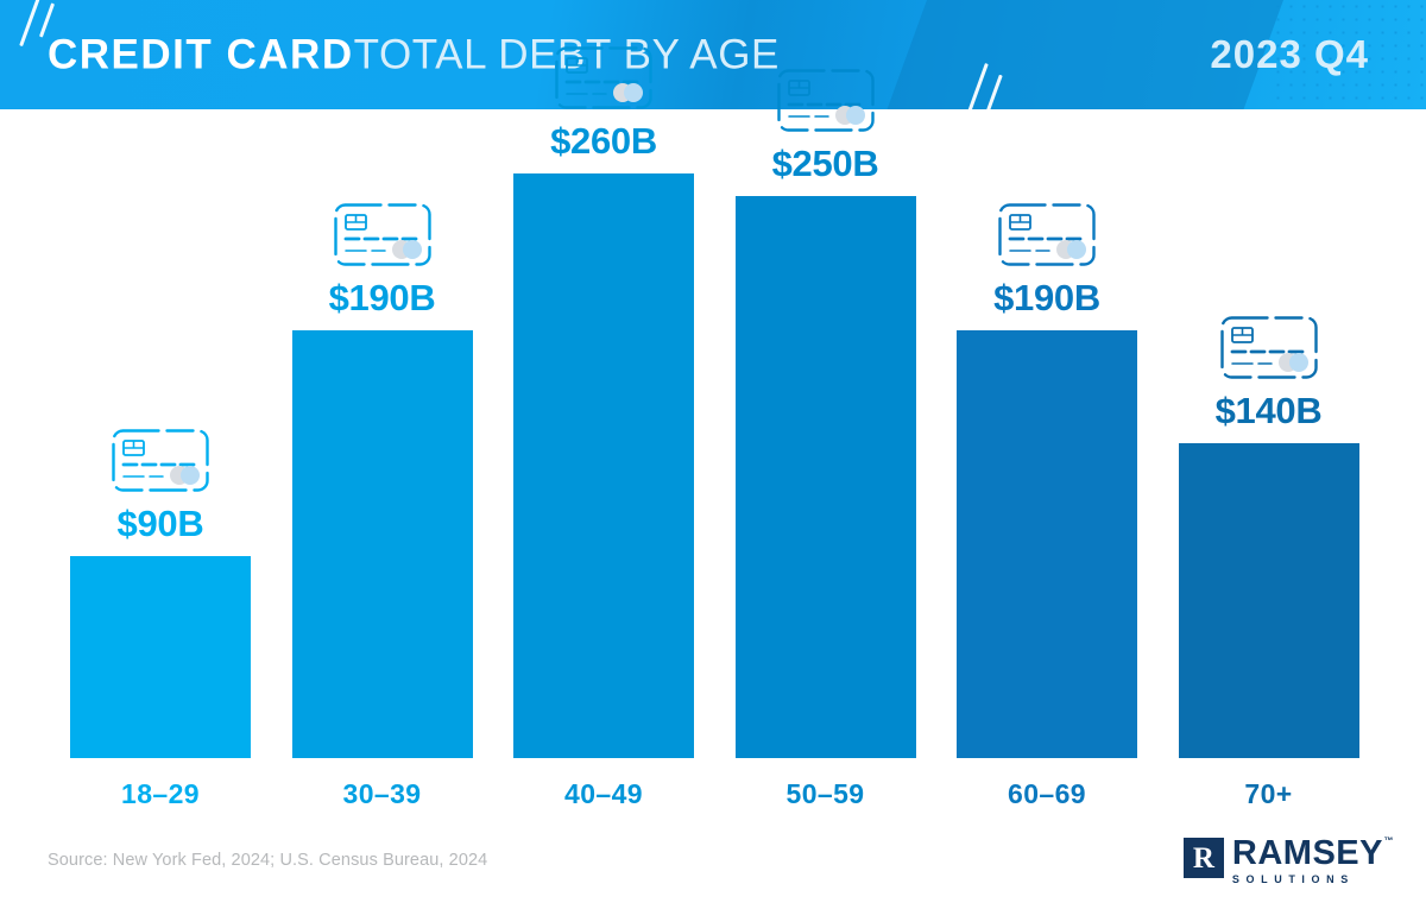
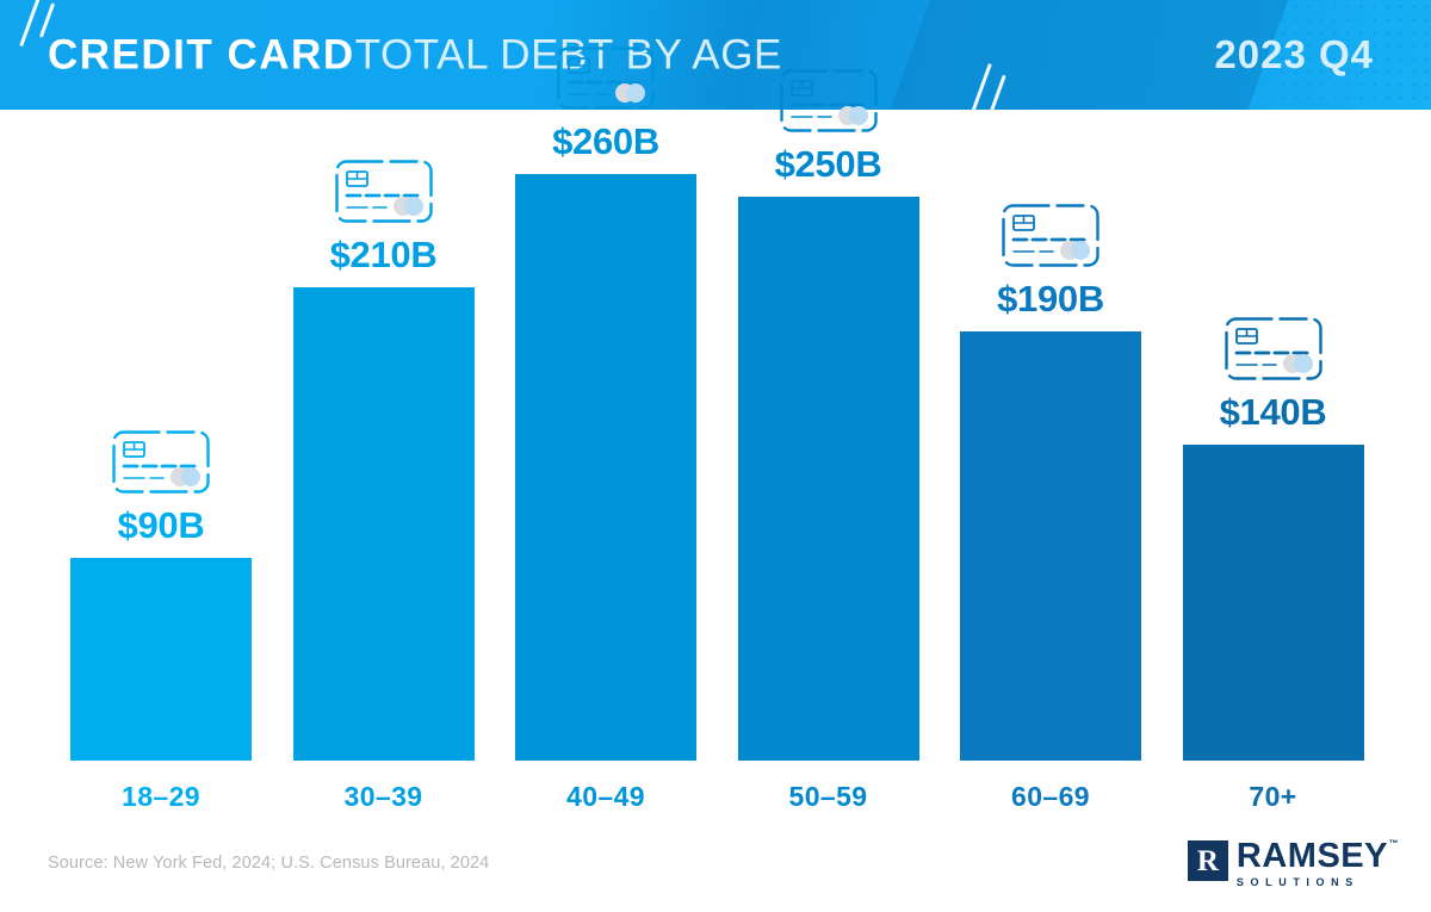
30–39: $190B -> $210B
